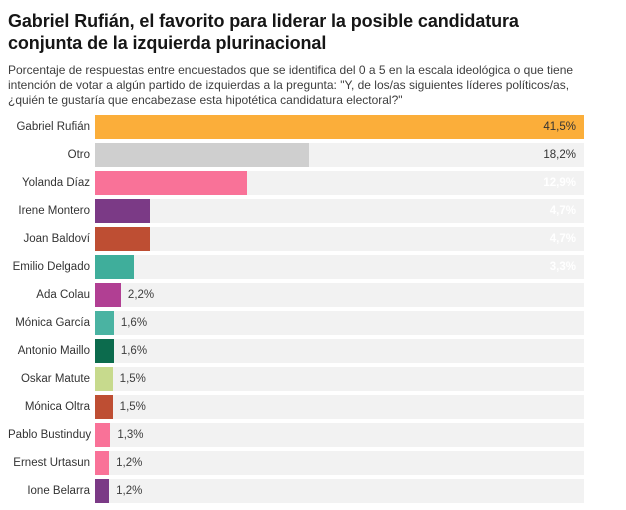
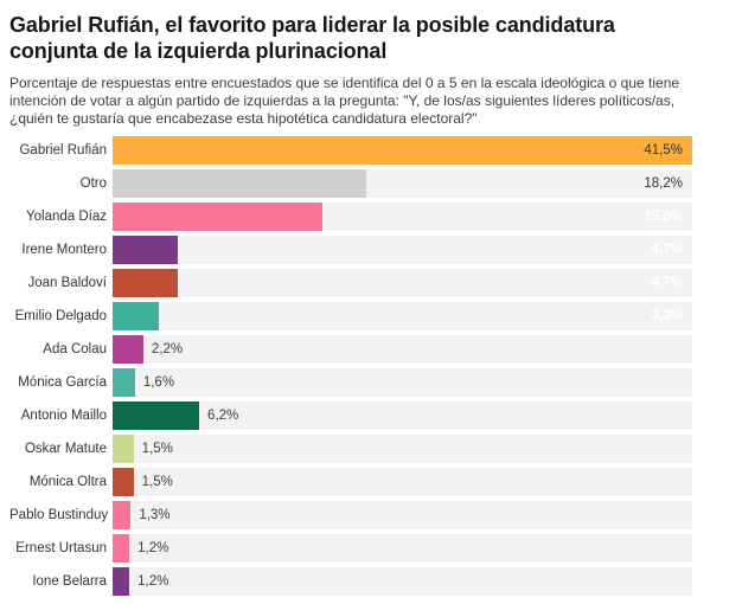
Yolanda Díaz: 12,9% -> 15,0%
Antonio Maillo: 1,6% -> 6,2%
